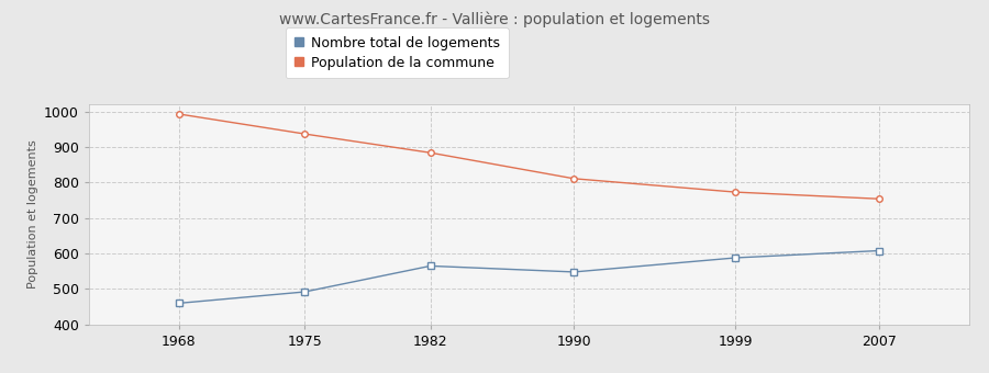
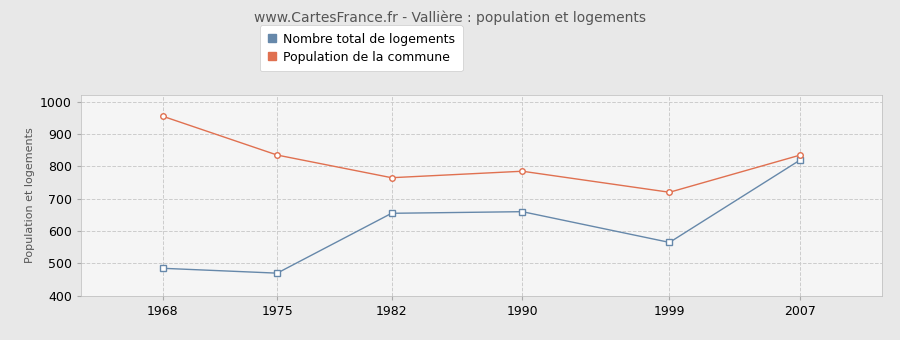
Nombre total de logements/1968: 460 -> 485
Population de la commune/1968: 993 -> 955
Nombre total de logements/1975: 492 -> 470
Population de la commune/1975: 937 -> 835
Nombre total de logements/1982: 565 -> 655
Population de la commune/1982: 884 -> 765
Nombre total de logements/1990: 548 -> 660
Population de la commune/1990: 811 -> 785
Nombre total de logements/1999: 588 -> 565
Population de la commune/1999: 773 -> 720
Nombre total de logements/2007: 608 -> 820
Population de la commune/2007: 754 -> 835
